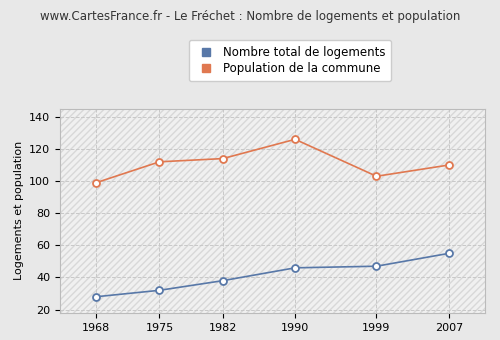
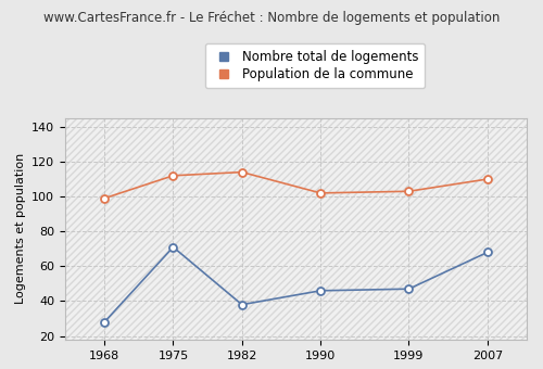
Nombre total de logements/1975: 32 -> 71
Population de la commune/1990: 126 -> 102
Nombre total de logements/2007: 55 -> 68
